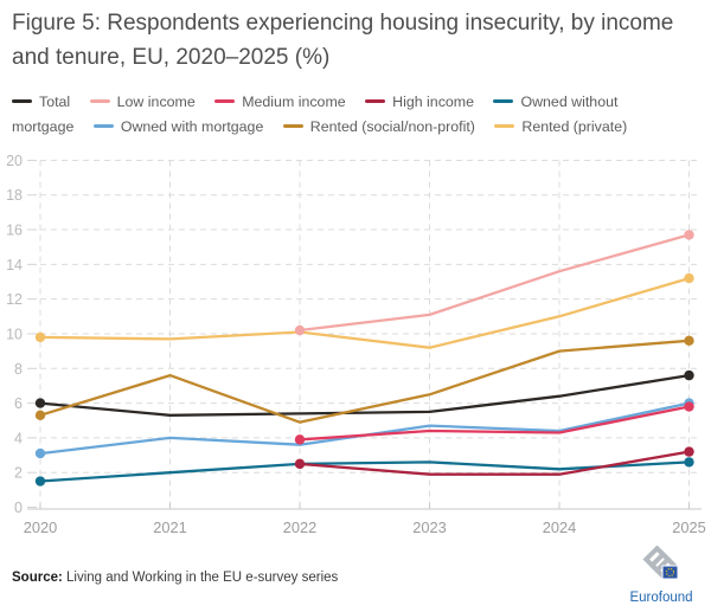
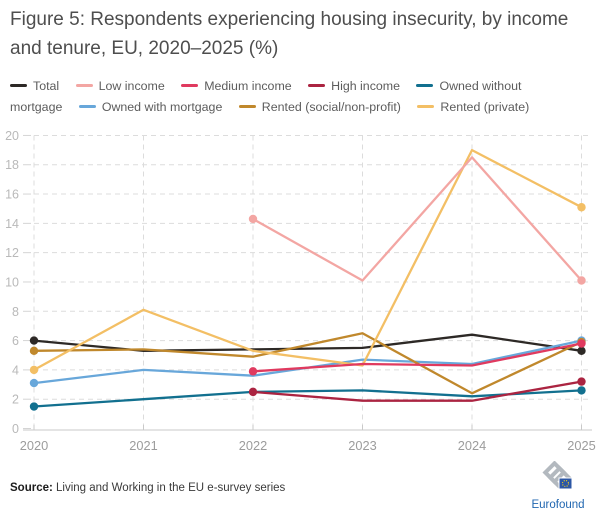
Rented (private)/2020: 9.8 -> 4.0
Rented (social/non-profit)/2021: 7.6 -> 5.4
Rented (private)/2021: 9.7 -> 8.1
Low income/2022: 10.2 -> 14.3
Rented (private)/2022: 10.1 -> 5.3
Low income/2023: 11.1 -> 10.1
Rented (private)/2023: 9.2 -> 4.3
Low income/2024: 13.6 -> 18.5
Rented (social/non-profit)/2024: 9.0 -> 2.4
Rented (private)/2024: 11.0 -> 19.0
Total/2025: 7.6 -> 5.3
Low income/2025: 15.7 -> 10.1
Rented (social/non-profit)/2025: 9.6 -> 5.9
Rented (private)/2025: 13.2 -> 15.1
